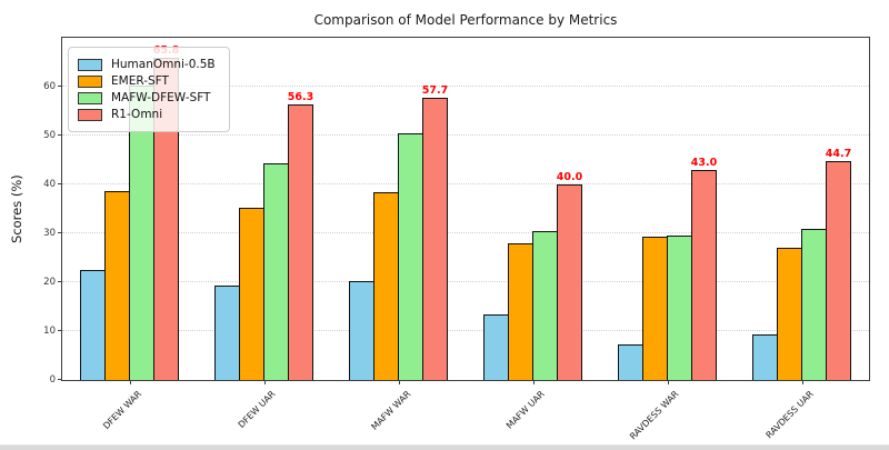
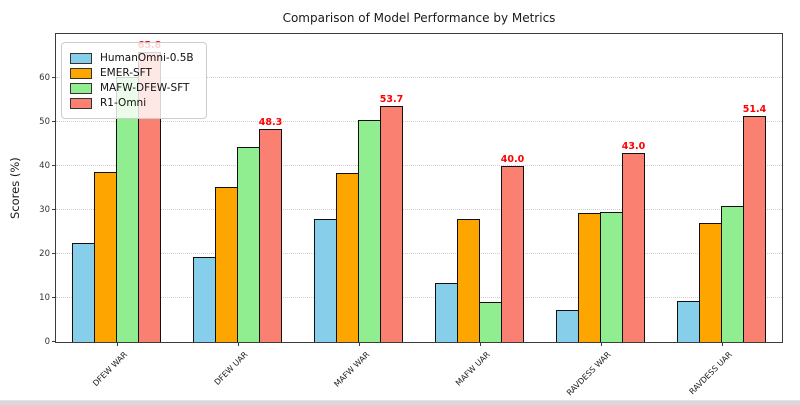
R1-Omni/DFEW UAR: 56.3 -> 48.3
HumanOmni-0.5B/MAFW WAR: 20 -> 28
R1-Omni/MAFW WAR: 57.7 -> 53.7
MAFW-DFEW-SFT/MAFW UAR: 30 -> 9
R1-Omni/RAVDESS UAR: 44.7 -> 51.4
